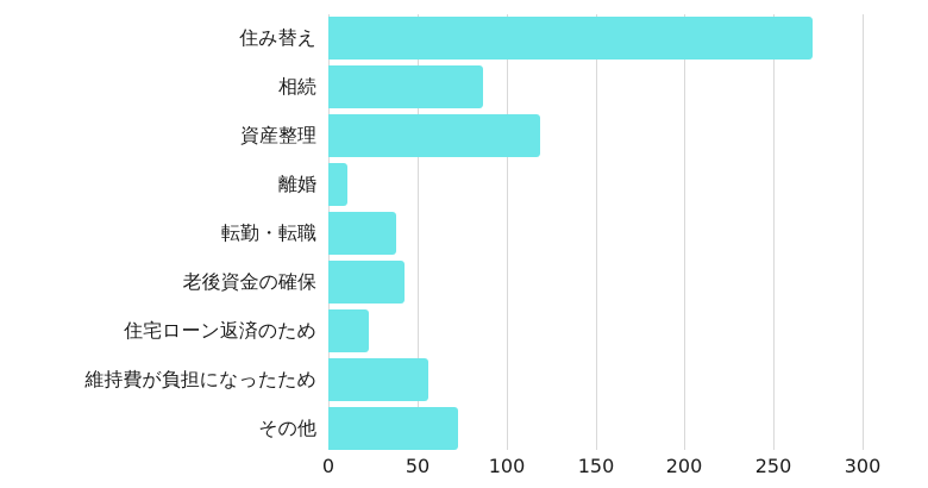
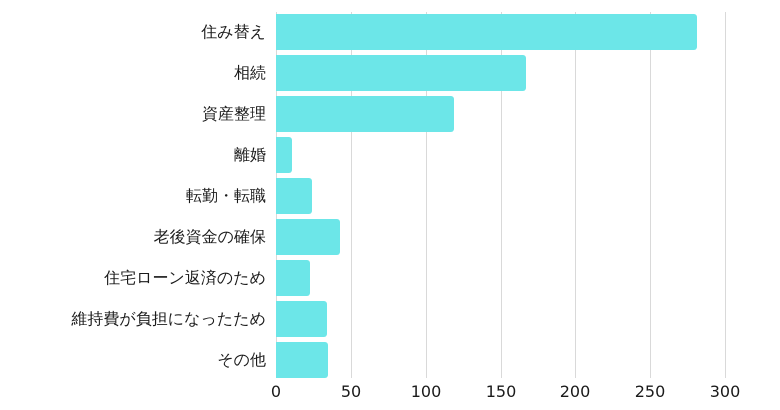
住み替え: 272 -> 281
相続: 87 -> 167
転勤・転職: 38 -> 24
維持費が負担になったため: 56 -> 34
その他: 73 -> 35
